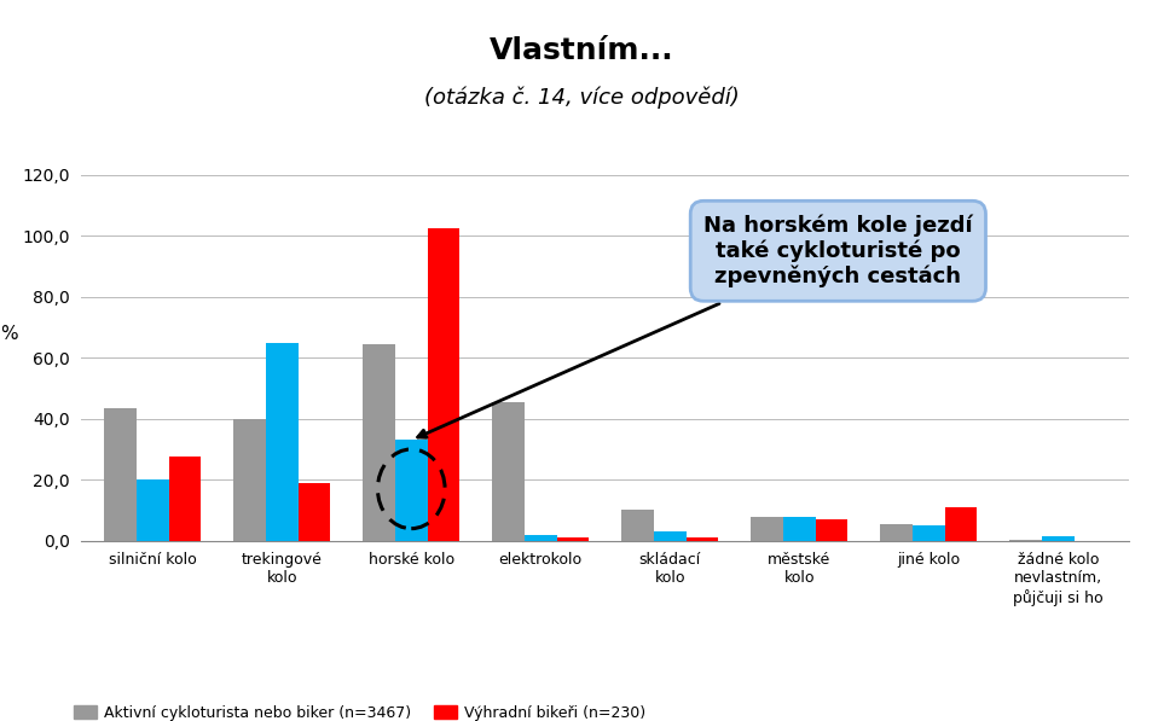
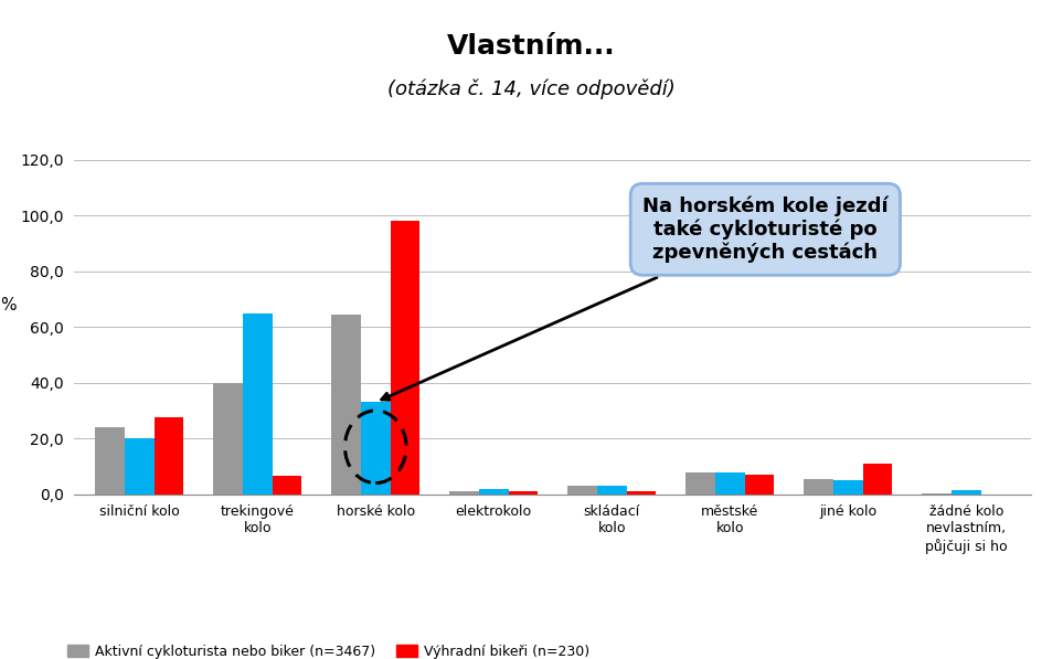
Aktivní cykloturista nebo biker (n=3467)/silniční kolo: 43,5 -> 24,0
Výhradní bikeři (n=230)/trekingové kolo: 19,0 -> 6,5
Výhradní bikeři (n=230)/horské kolo: 102,5 -> 98,0
Aktivní cykloturista nebo biker (n=3467)/elektrokolo: 45,5 -> 1,0
Aktivní cykloturista nebo biker (n=3467)/skládací kolo: 10,0 -> 3,0
